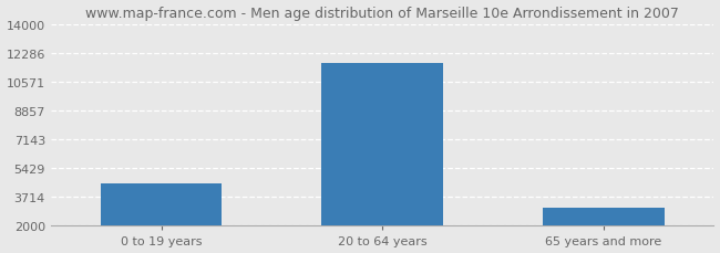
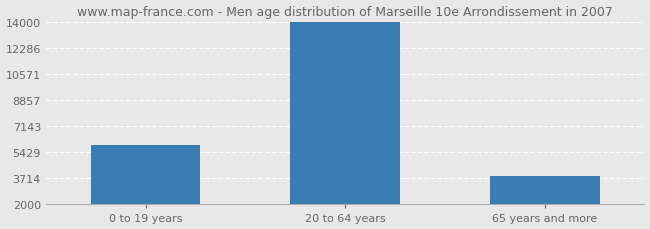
0 to 19 years: 4500 -> 5900
20 to 64 years: 11700 -> 14000
65 years and more: 3100 -> 3800
